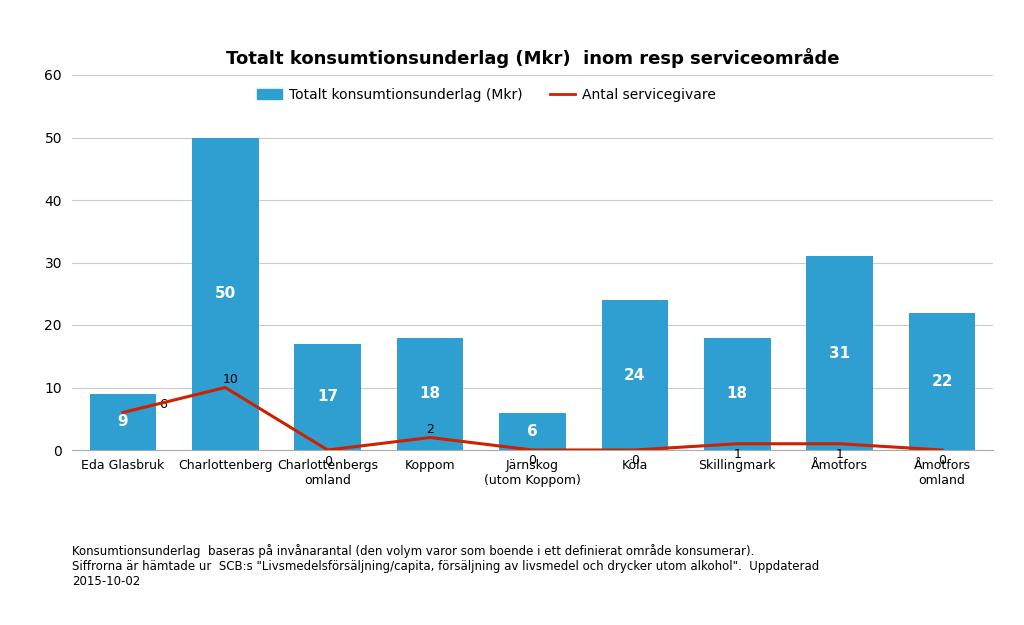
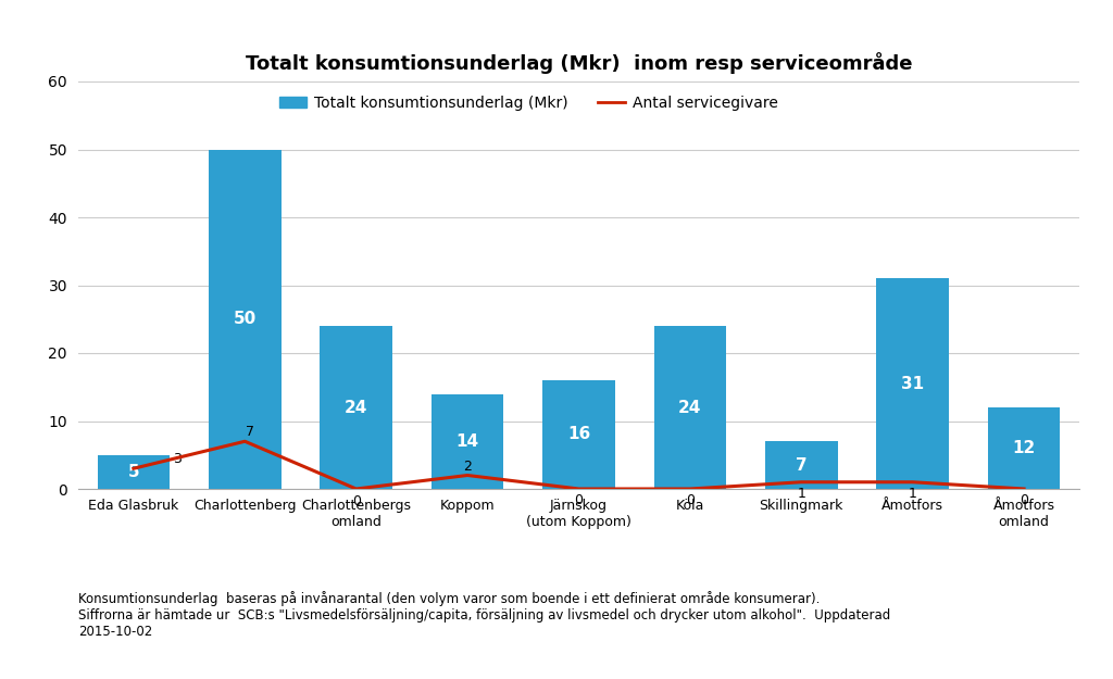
Totalt konsumtionsunderlag (Mkr)/Eda Glasbruk: 9 -> 5
Antal servicegivare/Eda Glasbruk: 6 -> 3
Antal servicegivare/Charlottenberg: 10 -> 7
Totalt konsumtionsunderlag (Mkr)/Charlottenbergs omland: 17 -> 24
Totalt konsumtionsunderlag (Mkr)/Koppom: 18 -> 14
Totalt konsumtionsunderlag (Mkr)/Järnskog (utom Koppom): 6 -> 16
Totalt konsumtionsunderlag (Mkr)/Skillingmark: 18 -> 7
Totalt konsumtionsunderlag (Mkr)/Åmotfors omland: 22 -> 12
